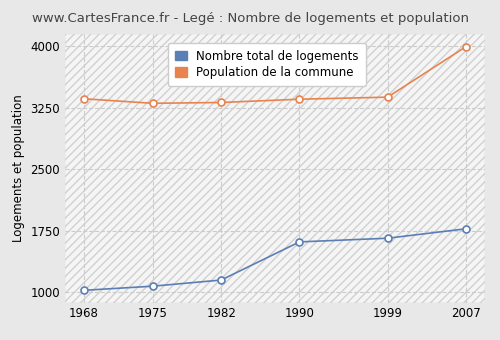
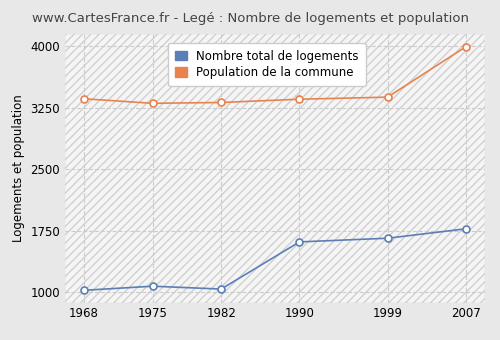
Nombre total de logements/1982: 1150 -> 1040
